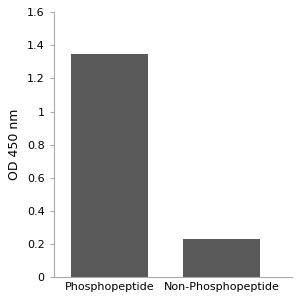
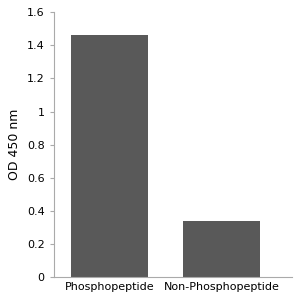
Phosphopeptide: 1.35 -> 1.46
Non-Phosphopeptide: 0.23 -> 0.34
